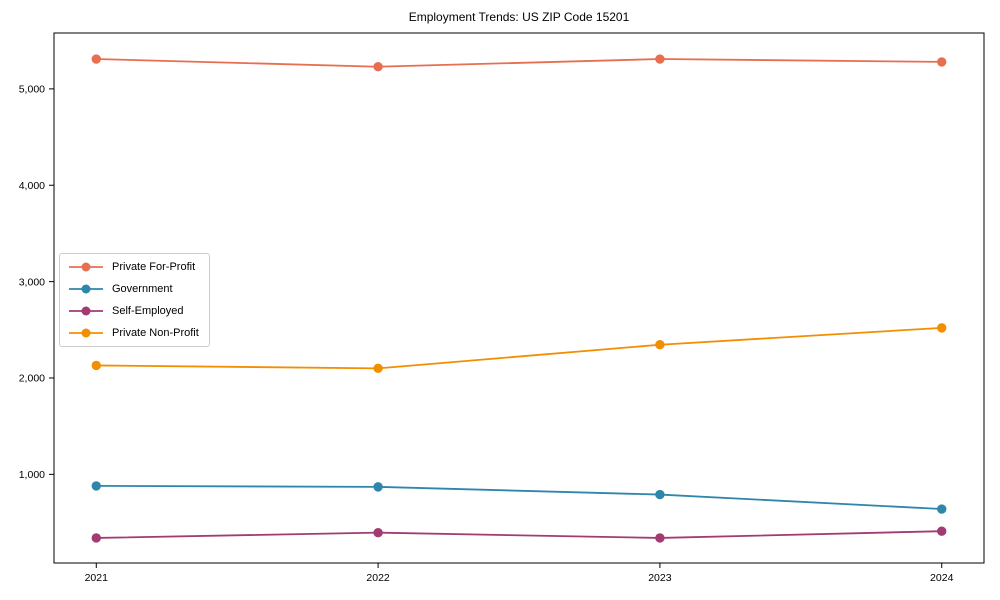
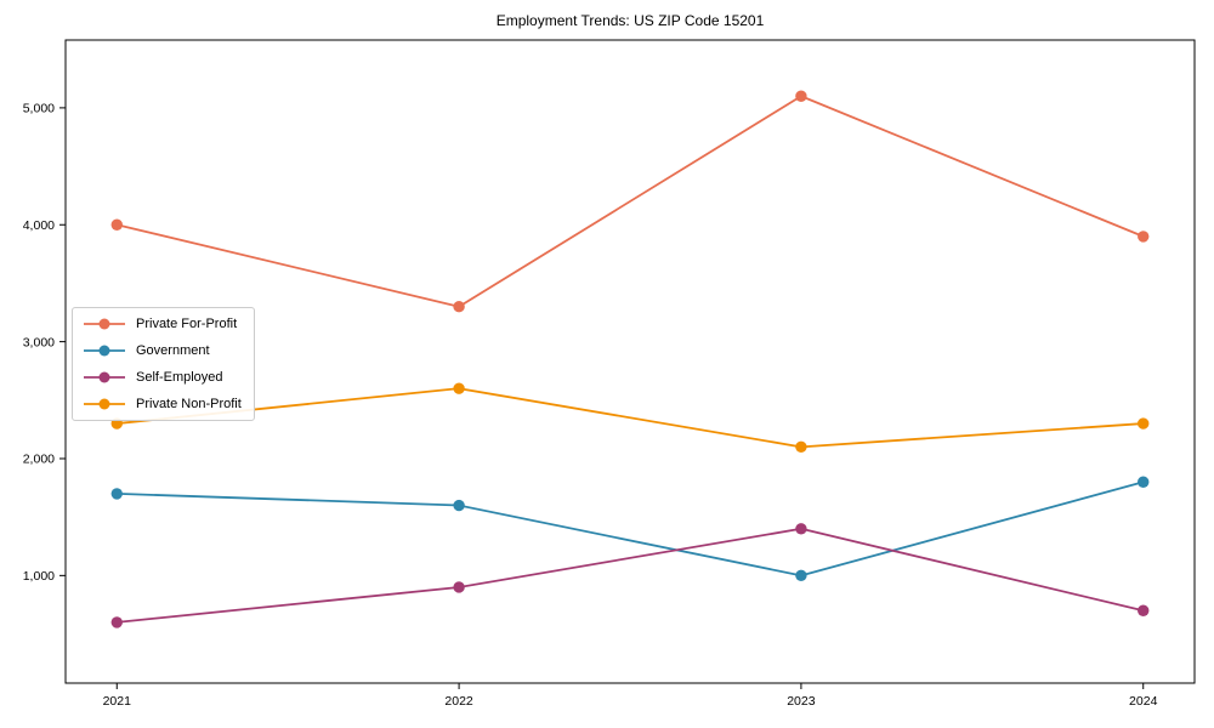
Private For-Profit/2021: 5300 -> 4000
Government/2021: 900 -> 1700
Self-Employed/2021: 300 -> 600
Private Non-Profit/2021: 2100 -> 2300
Private For-Profit/2022: 5200 -> 3300
Government/2022: 900 -> 1600
Self-Employed/2022: 400 -> 900
Private Non-Profit/2022: 2100 -> 2600
Private For-Profit/2023: 5300 -> 5100
Government/2023: 800 -> 1000
Self-Employed/2023: 300 -> 1400
Private Non-Profit/2023: 2300 -> 2100
Private For-Profit/2024: 5300 -> 3900
Government/2024: 600 -> 1800
Self-Employed/2024: 400 -> 700
Private Non-Profit/2024: 2500 -> 2300
